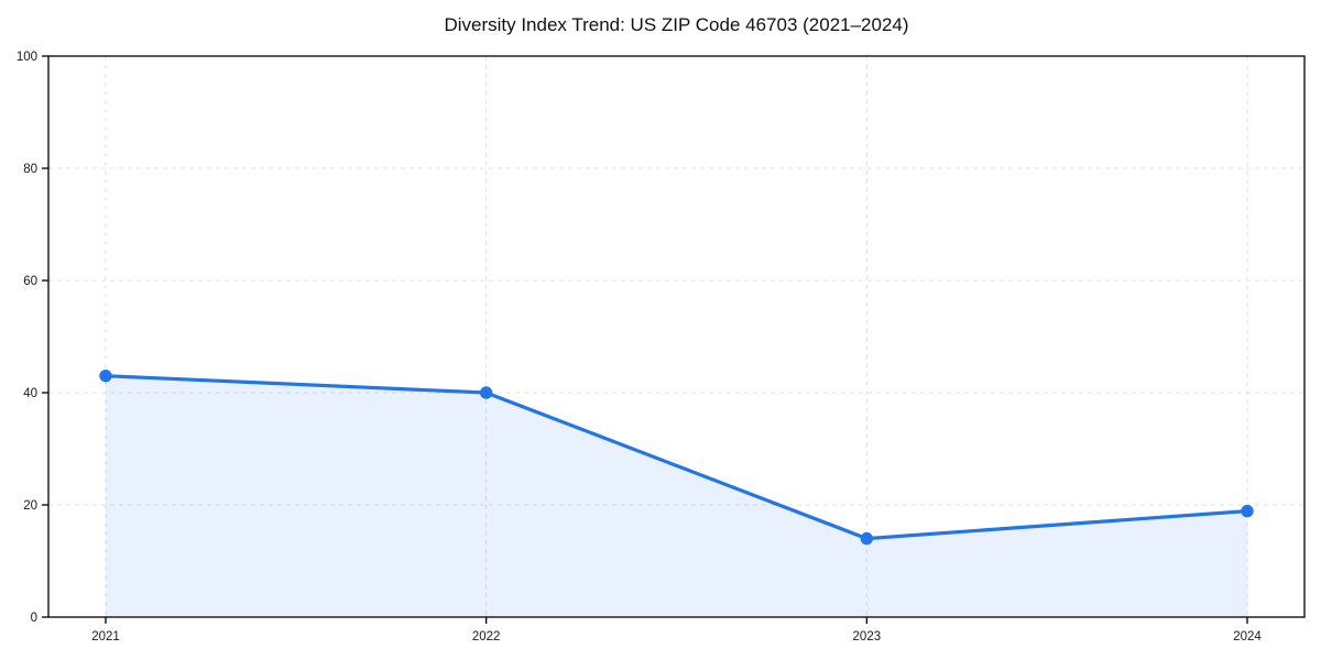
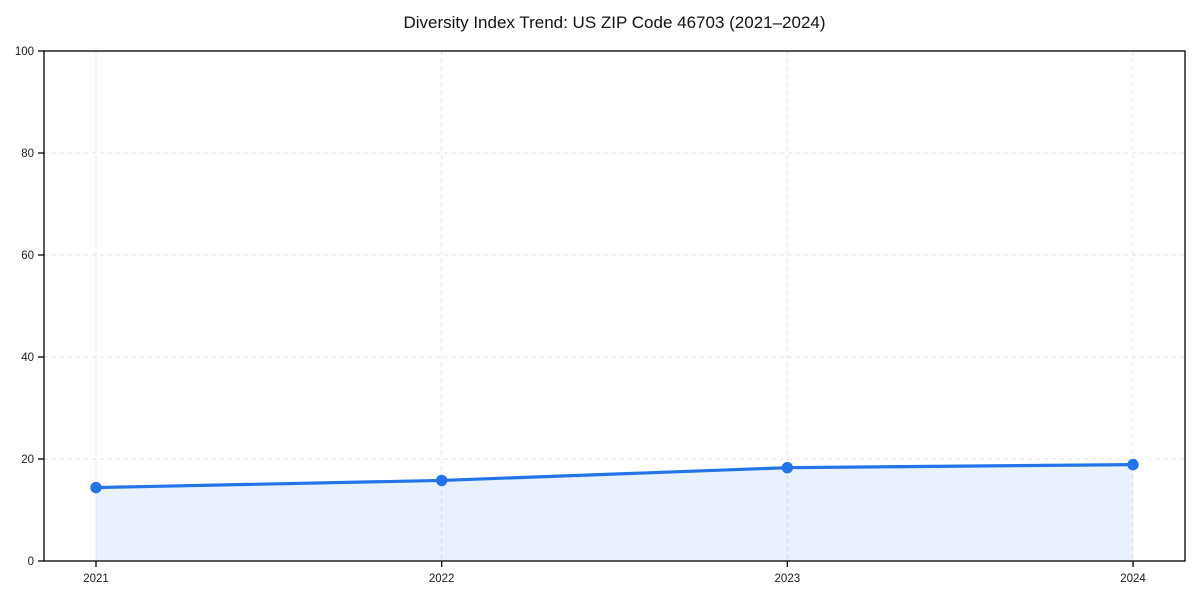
2021: 43 -> 14
2022: 40 -> 16
2023: 14 -> 18
